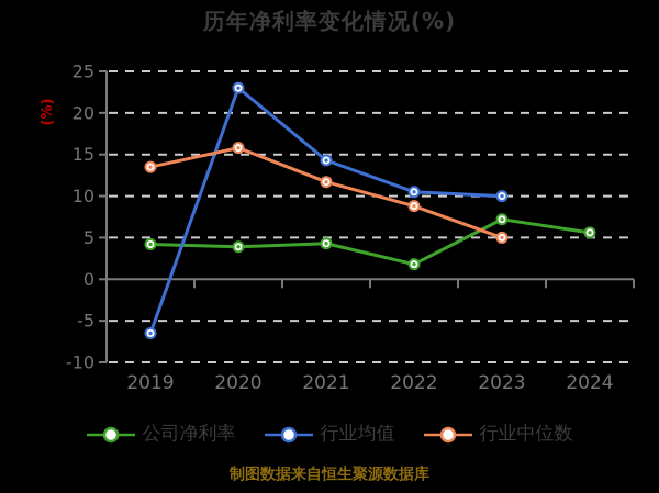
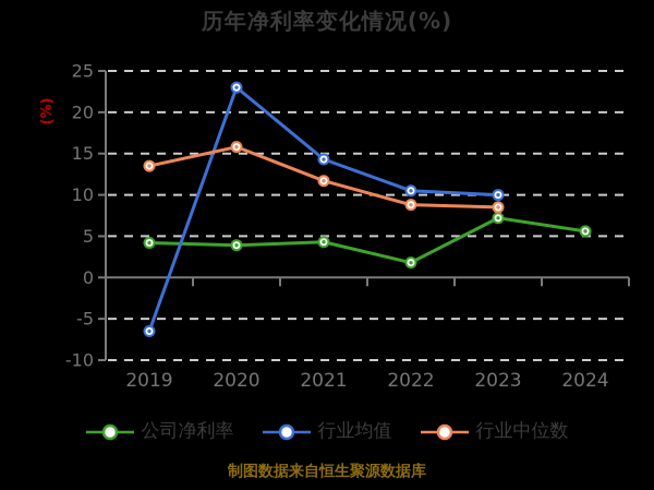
行业中位数/2023: 5 -> 8
